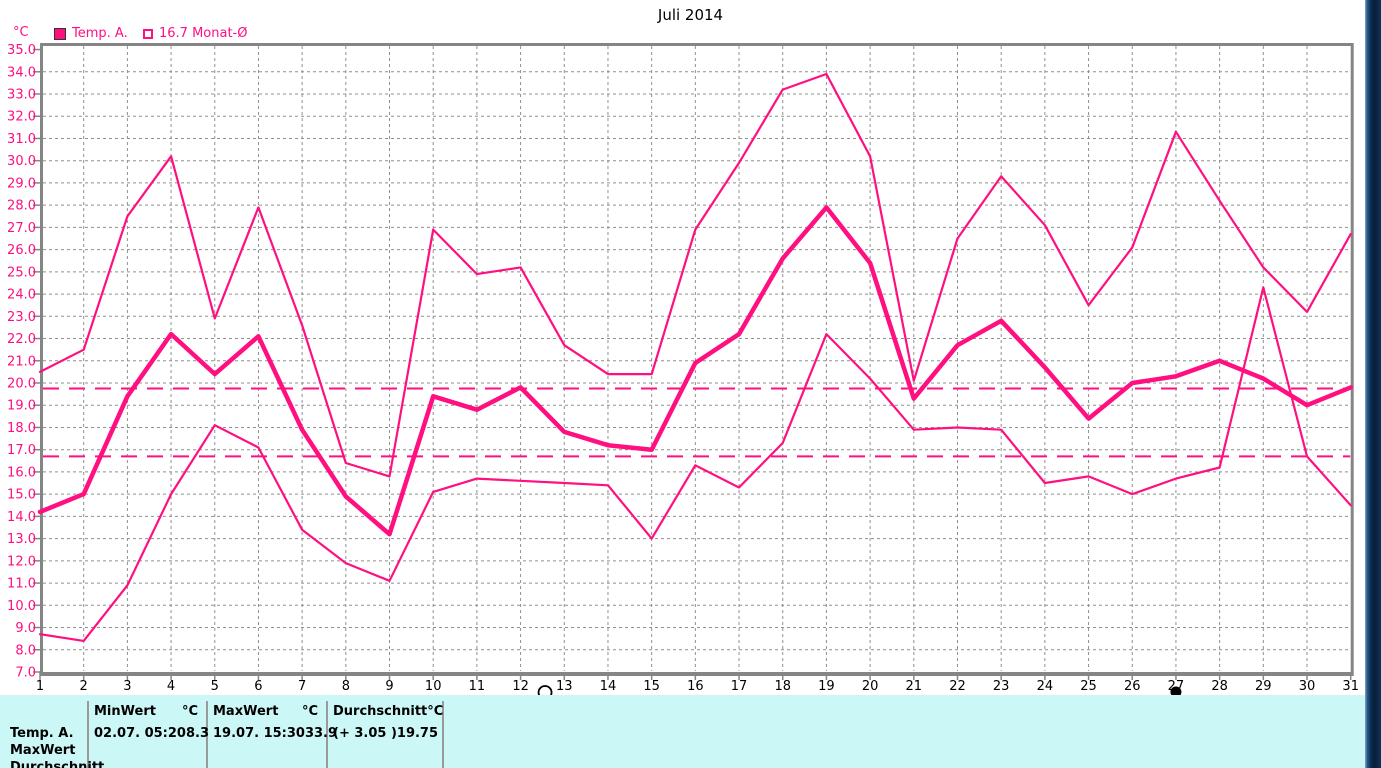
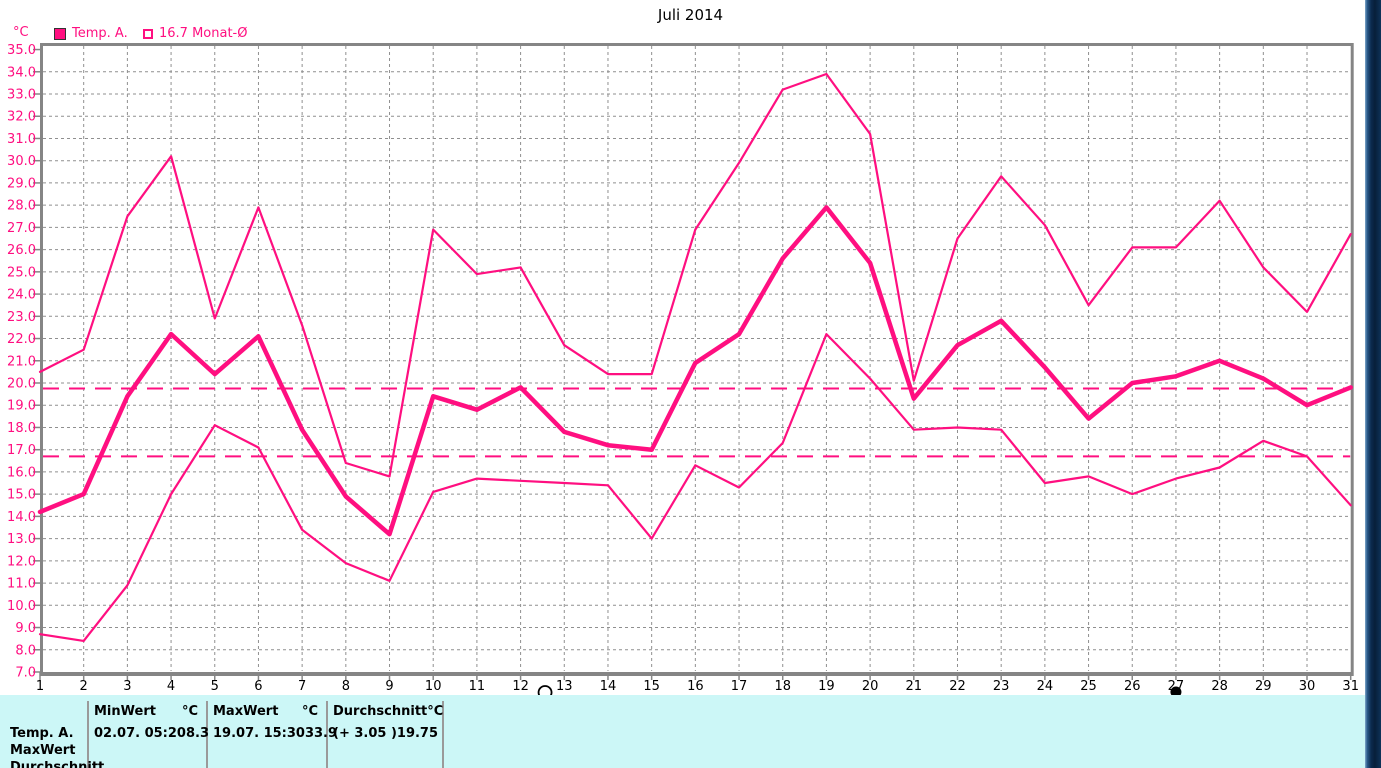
MaxWert/20: 30.2 -> 31.2
MaxWert/27: 31.3 -> 26.1
MinWert/29: 24.3 -> 17.4
